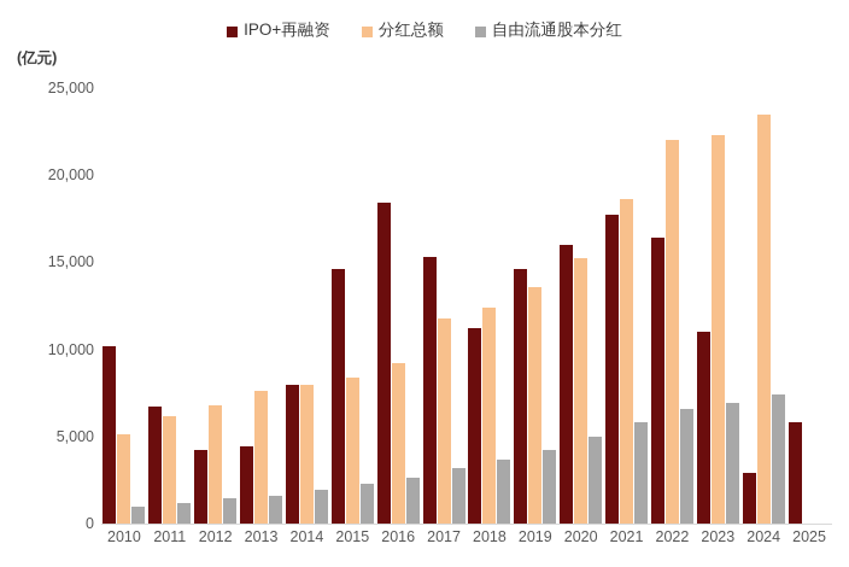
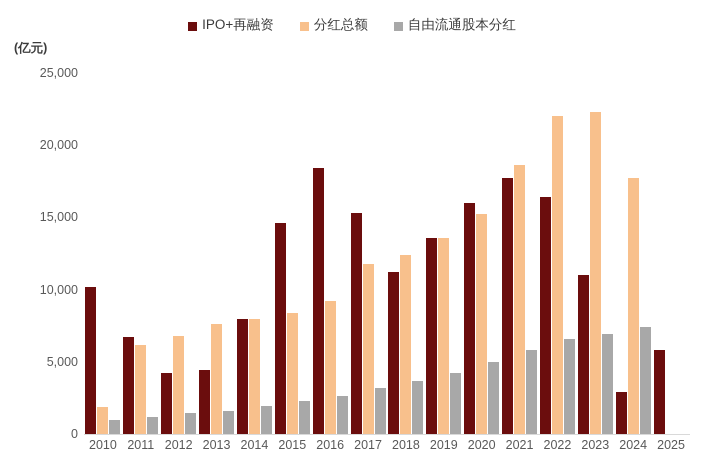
分红总额/2010: 5100 -> 1900
IPO+再融资/2019: 14600 -> 13600
分红总额/2024: 23400 -> 17700
